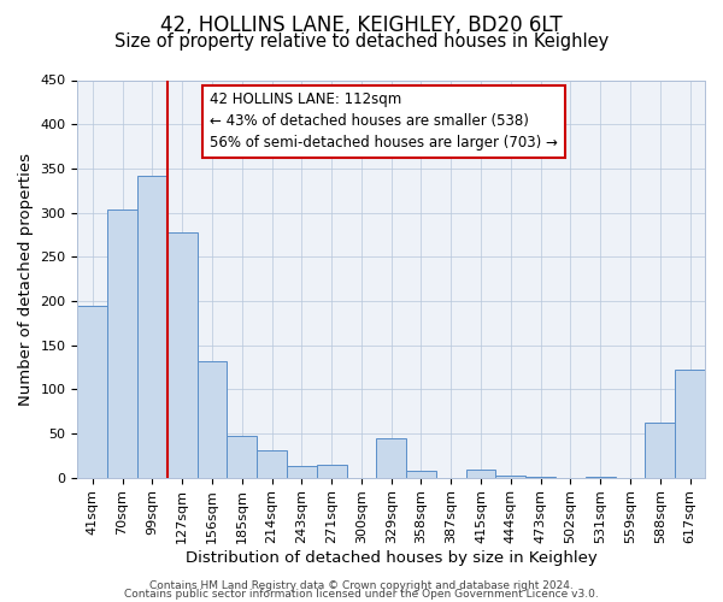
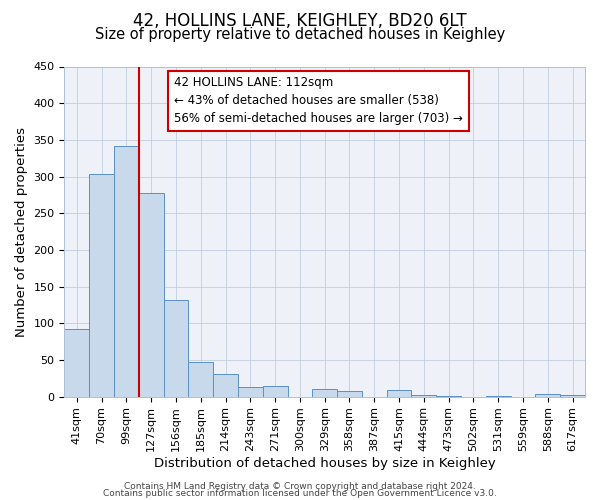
41sqm: 194 -> 92
329sqm: 44 -> 11
588sqm: 62 -> 3
617sqm: 122 -> 2
